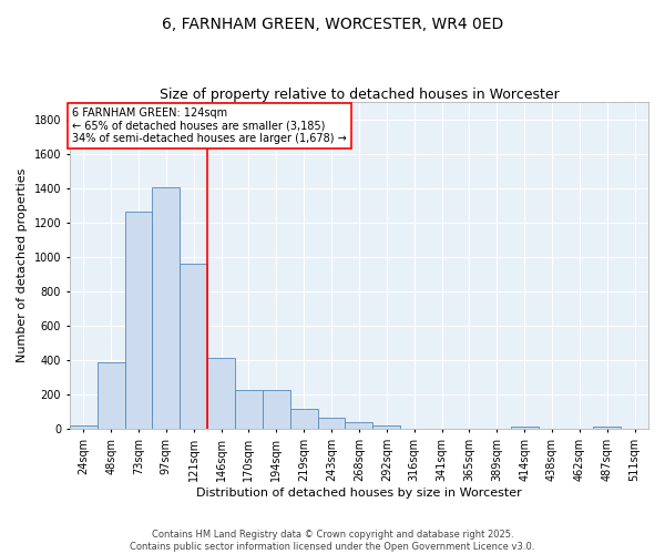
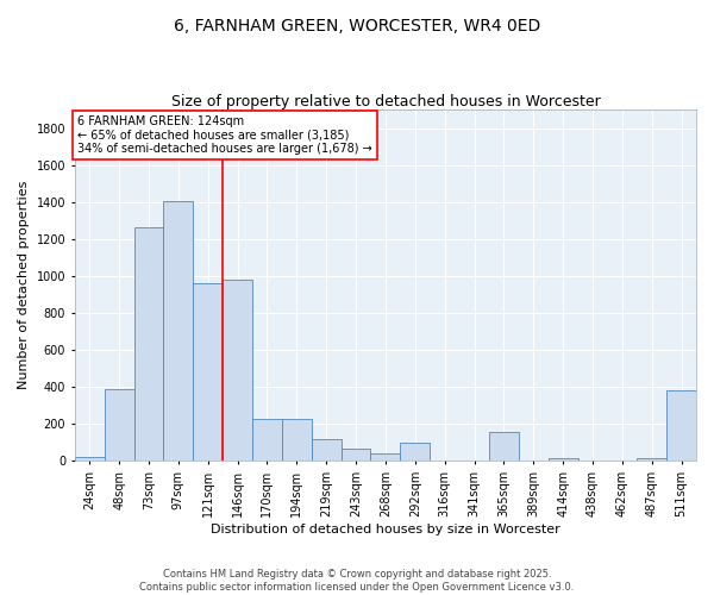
146sqm: 420 -> 980
292sqm: 20 -> 100
365sqm: 0 -> 160
511sqm: 0 -> 380
